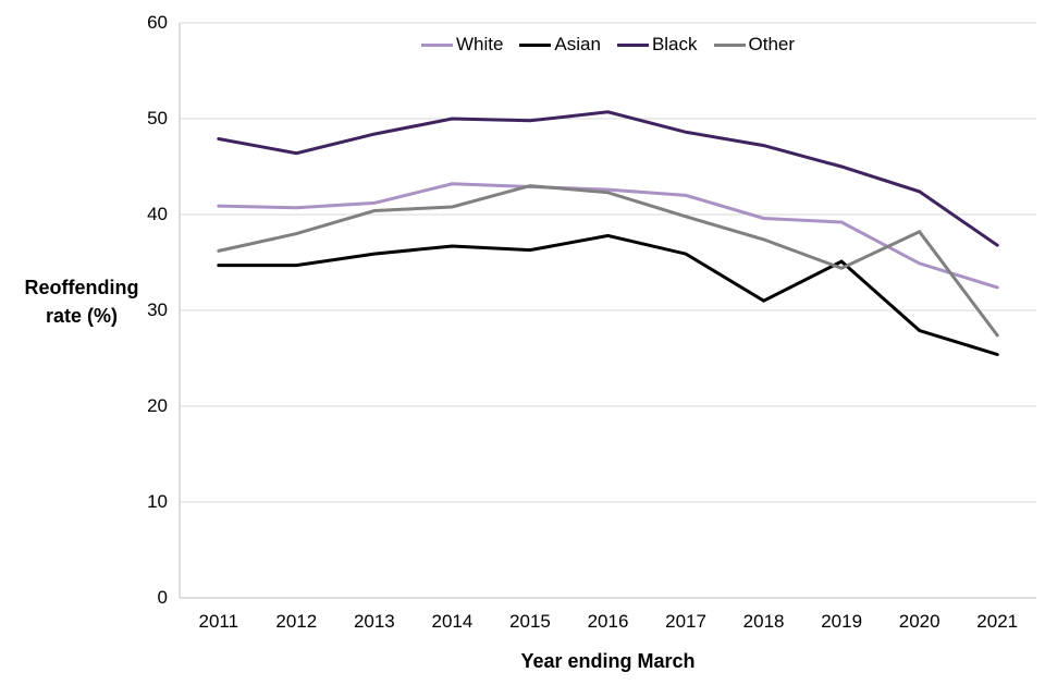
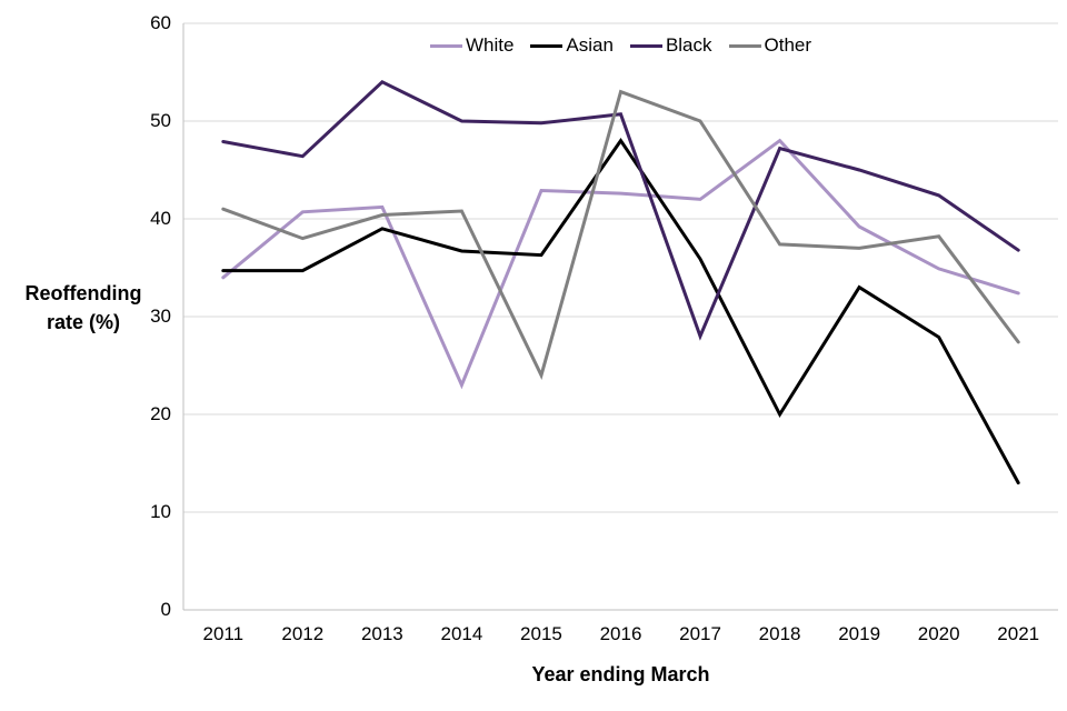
White/2011: 41 -> 34
Other/2011: 36 -> 41
Asian/2013: 36 -> 39
Black/2013: 48 -> 54
White/2014: 43 -> 23
Other/2015: 43 -> 24
Asian/2016: 38 -> 48
Other/2016: 42 -> 53
Black/2017: 49 -> 28
Other/2017: 40 -> 50
White/2018: 40 -> 48
Asian/2018: 31 -> 20
Asian/2019: 35 -> 33
Other/2019: 34 -> 37
Asian/2021: 25 -> 13
